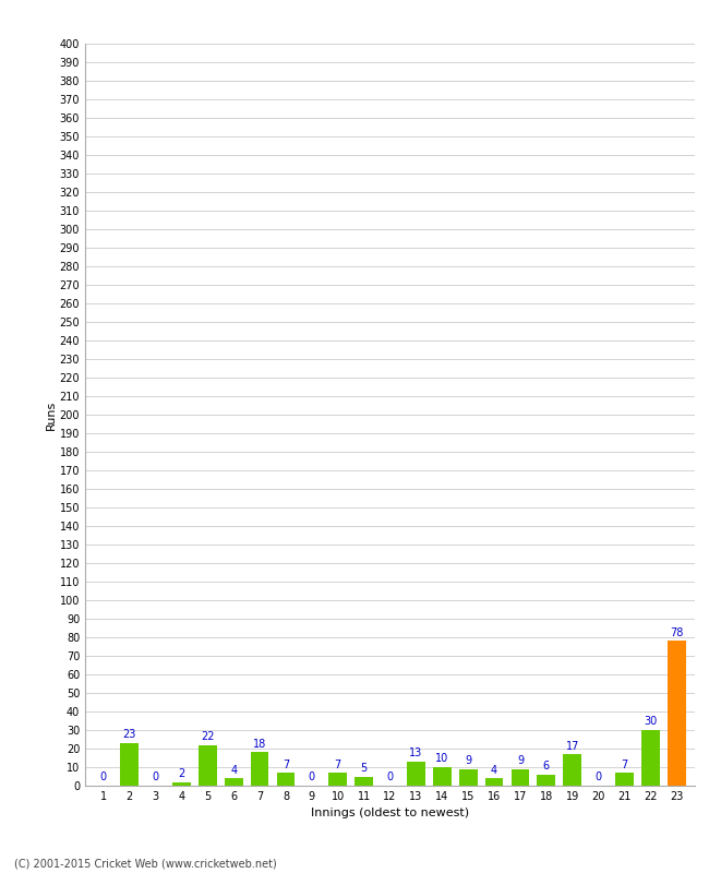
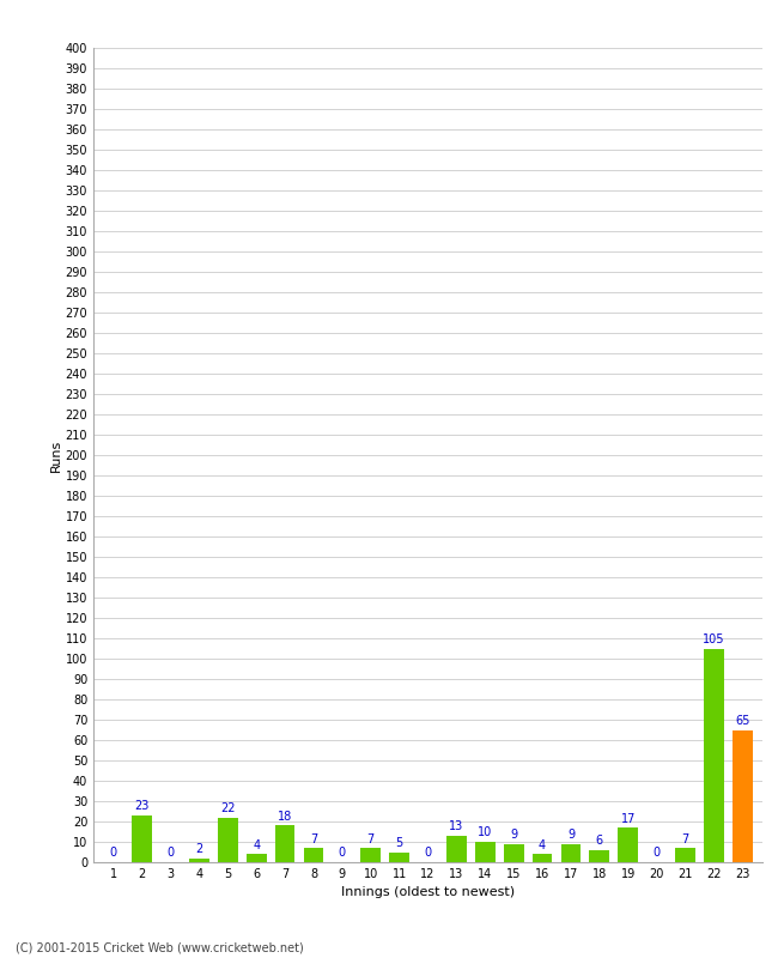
22: 30 -> 105
23: 78 -> 65
